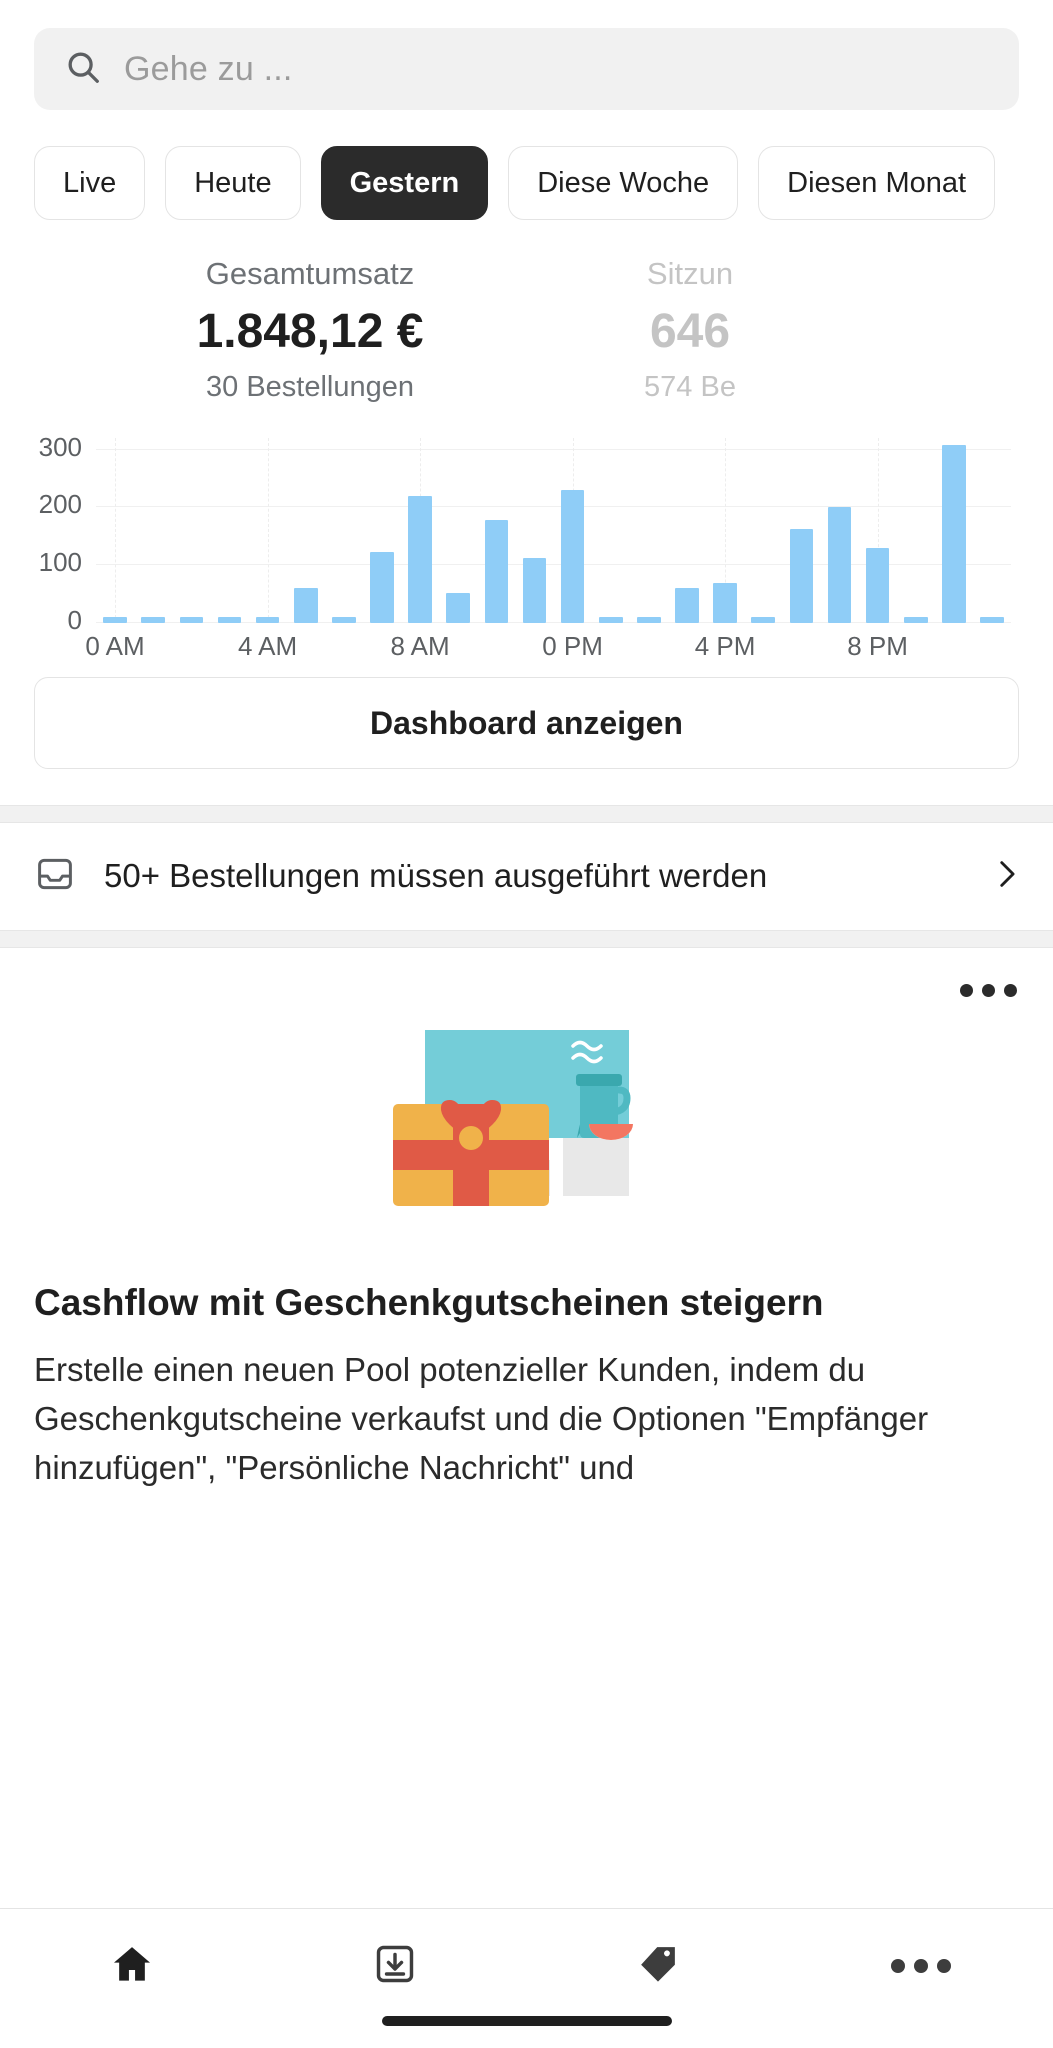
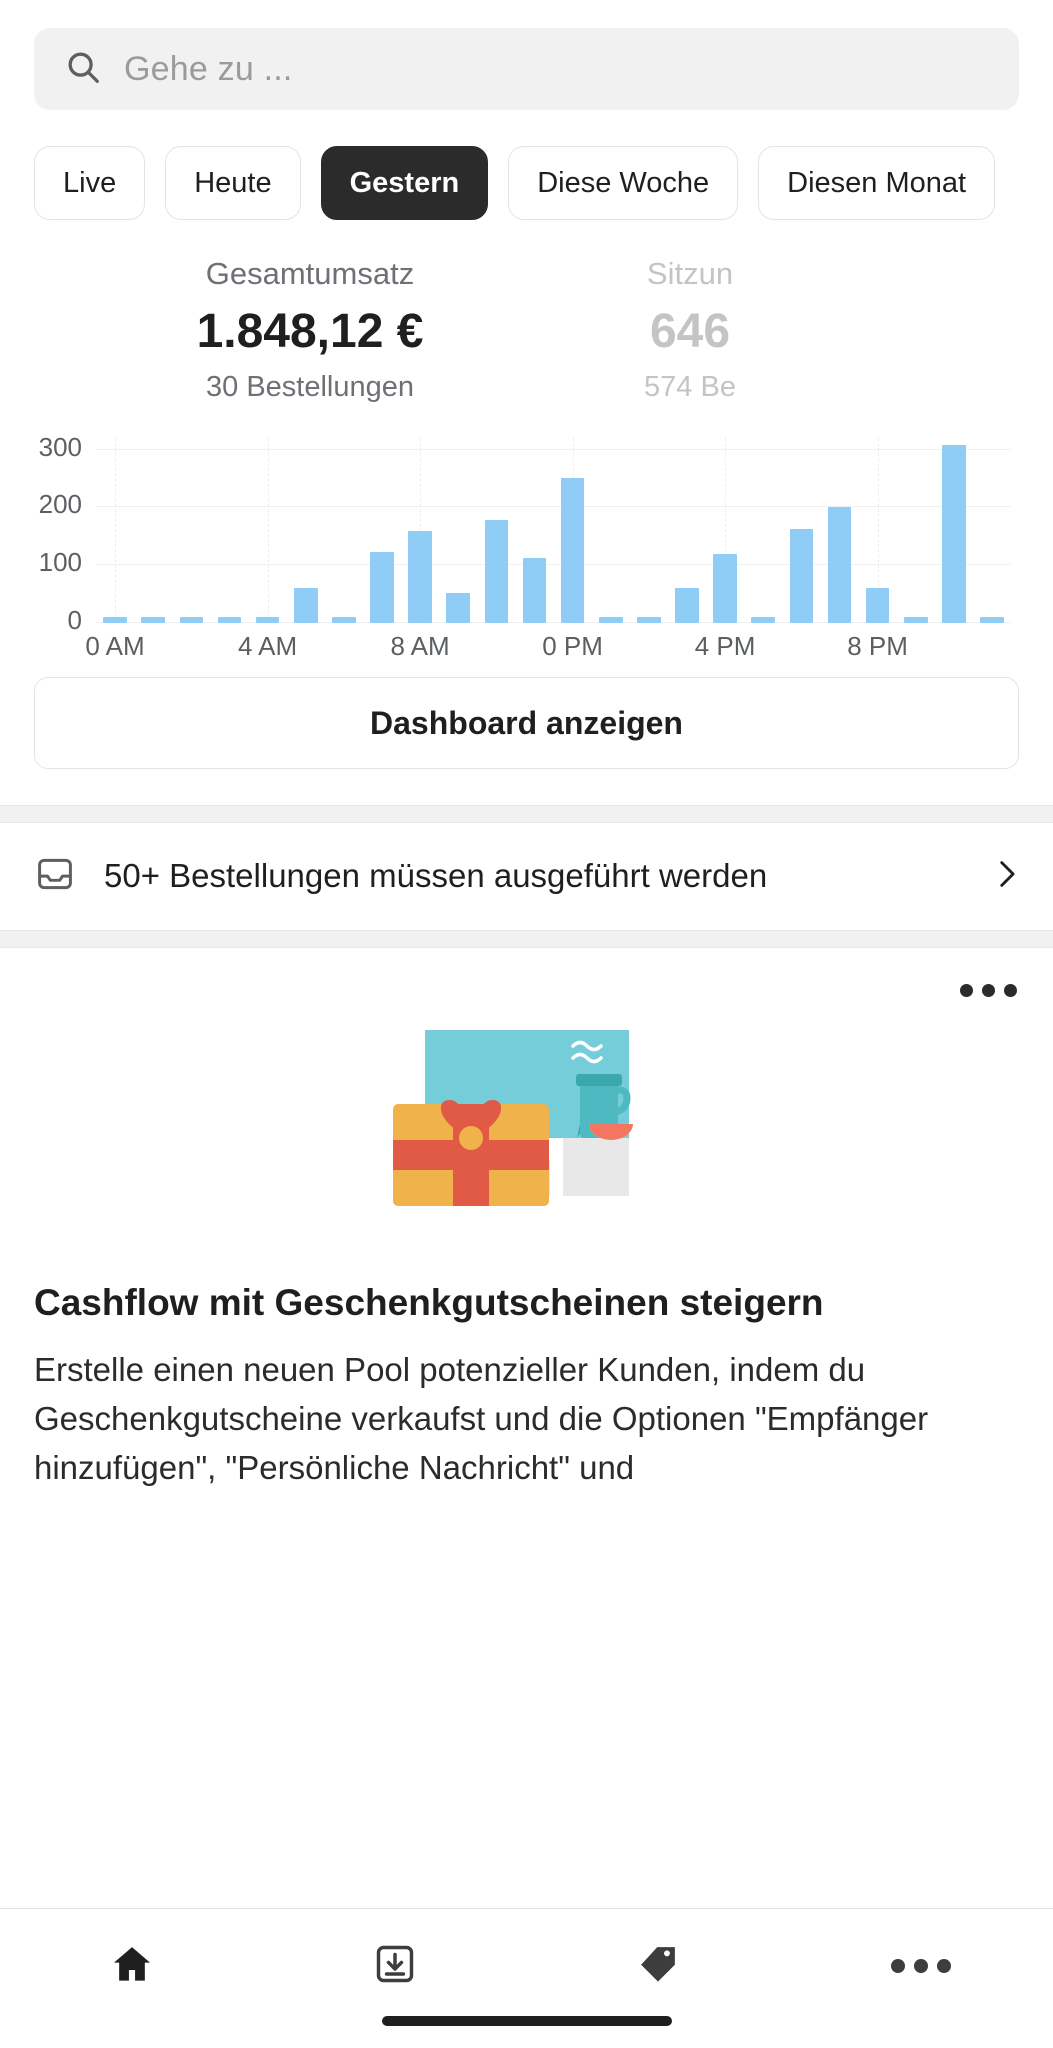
8 AM: 220 -> 160
0 PM: 230 -> 250
4 PM: 70 -> 120
8 PM: 130 -> 60
